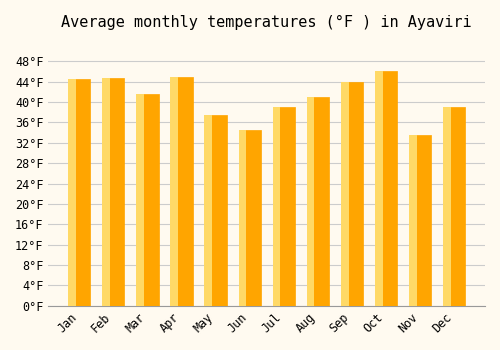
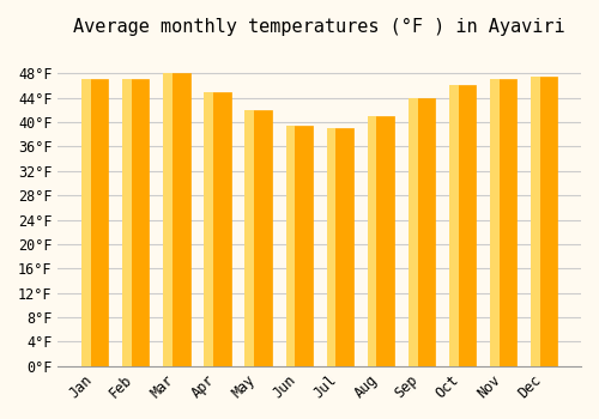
Jan: 44.6°F -> 47.0°F
Feb: 44.8°F -> 47.0°F
Mar: 41.6°F -> 48.0°F
May: 37.4°F -> 42.0°F
Jun: 34.6°F -> 39.5°F
Nov: 33.6°F -> 47.0°F
Dec: 39.0°F -> 47.5°F
